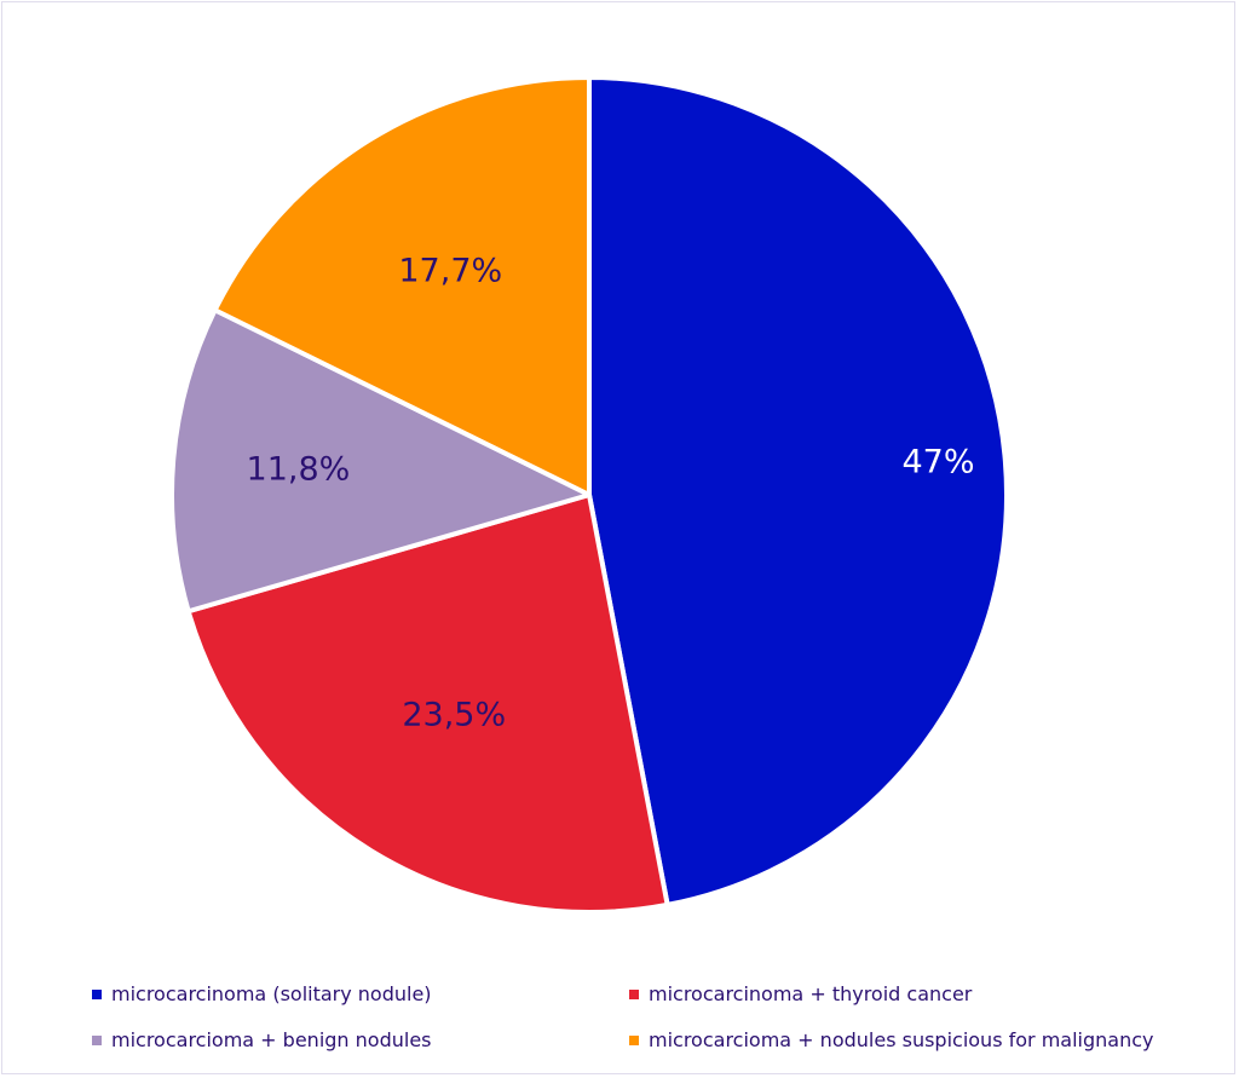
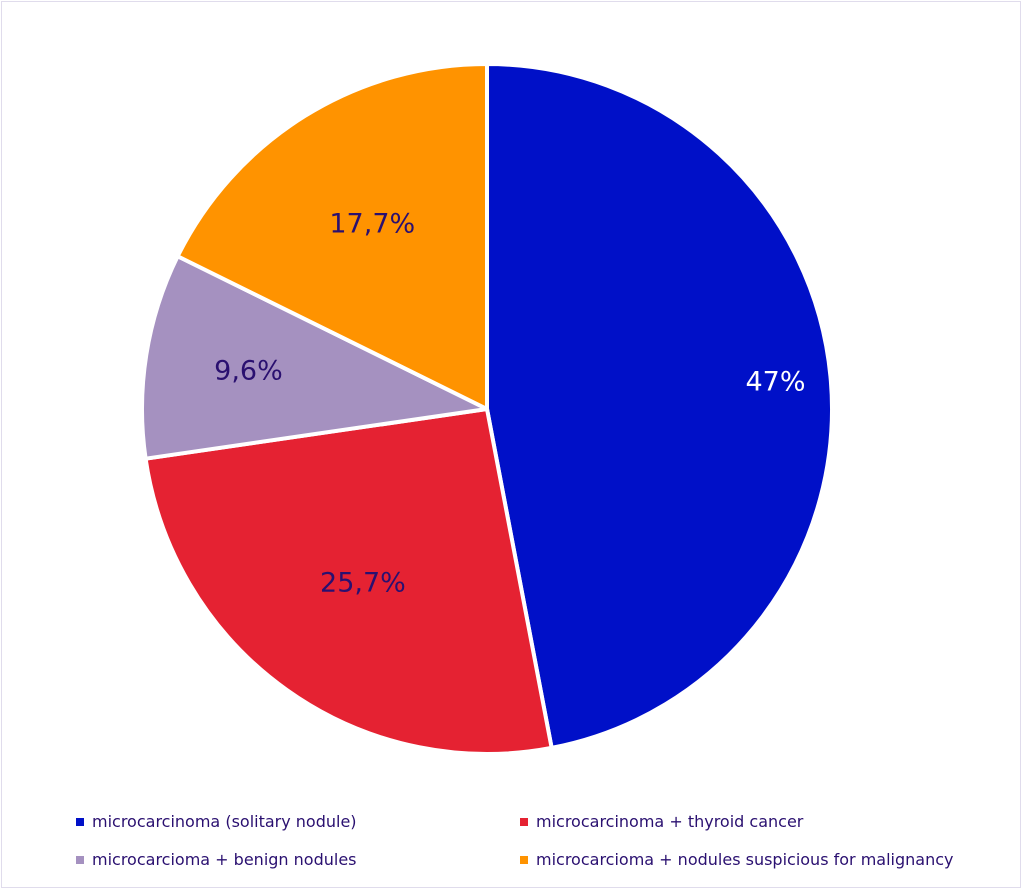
microcarcinoma + thyroid cancer: 23,5% -> 25,7%
microcarcioma + benign nodules: 11,8% -> 9,6%
